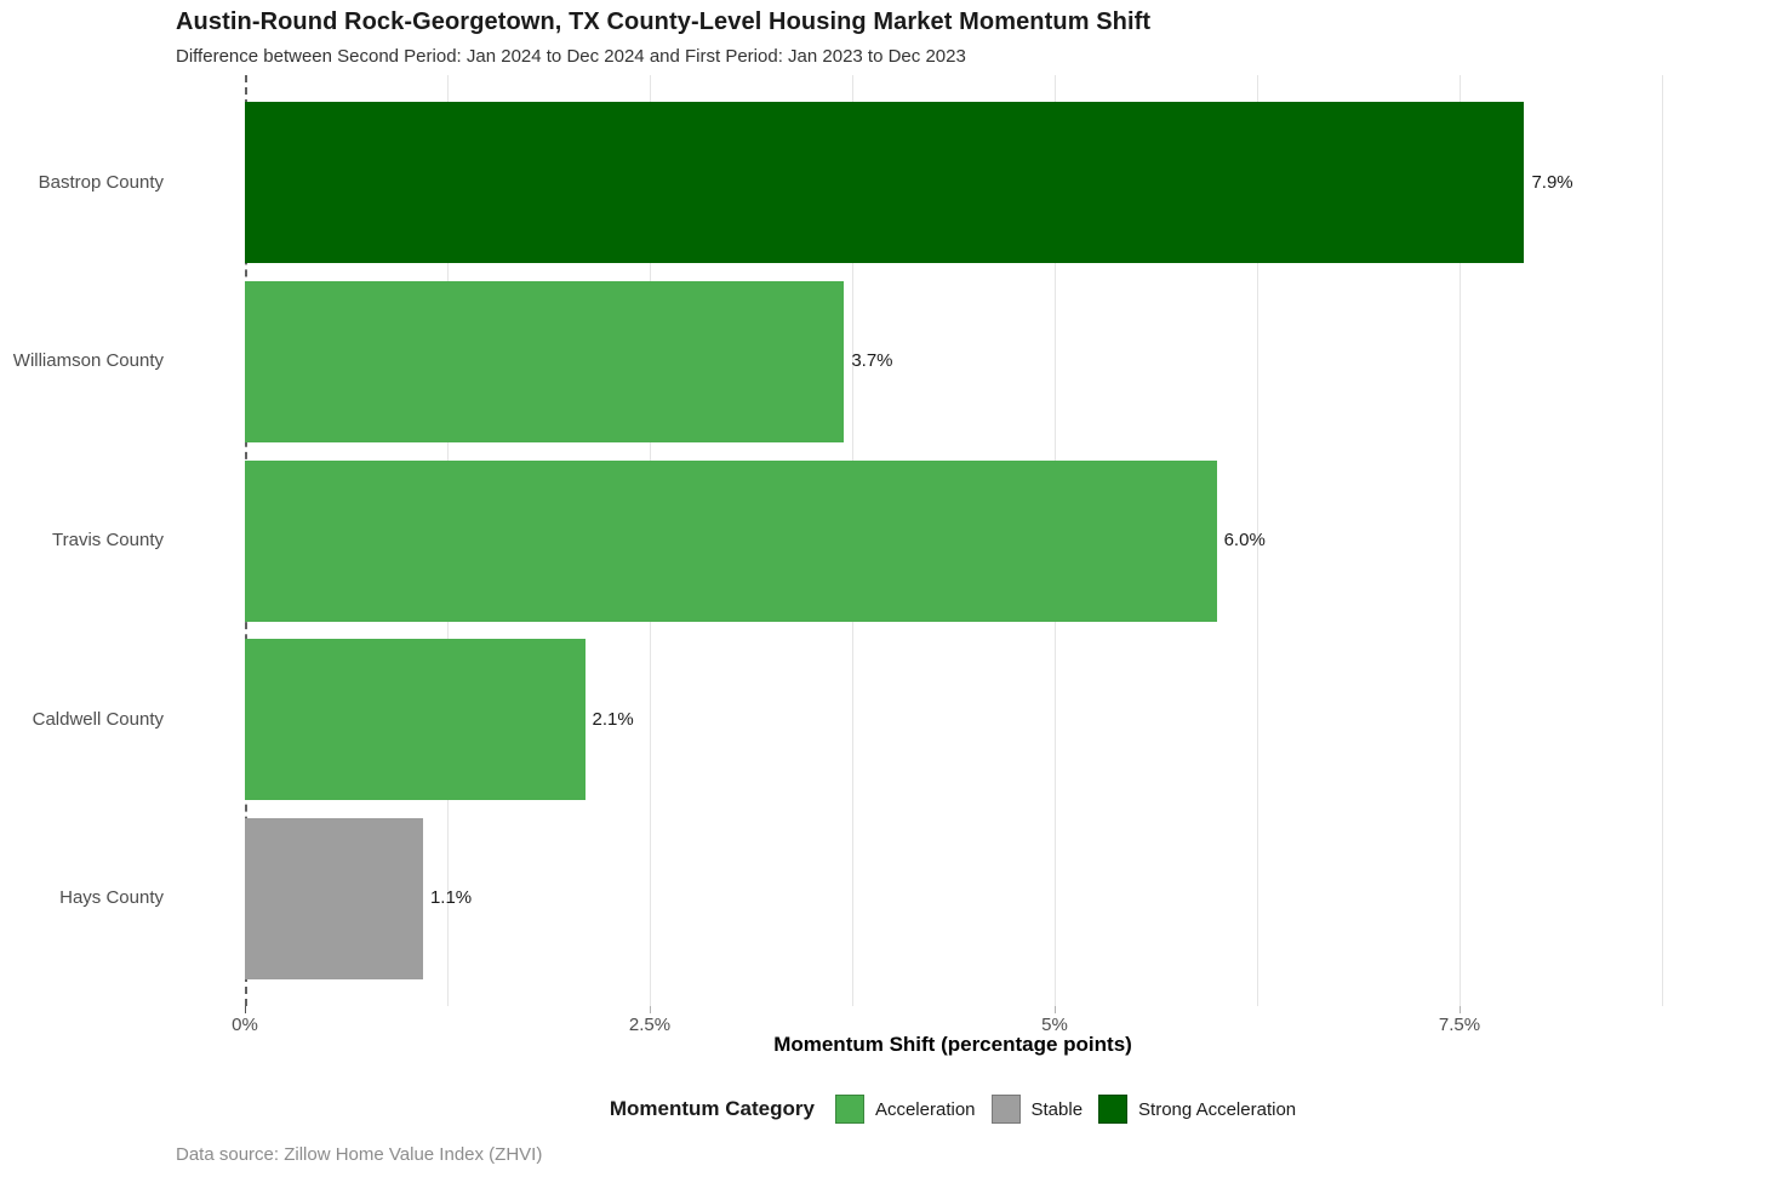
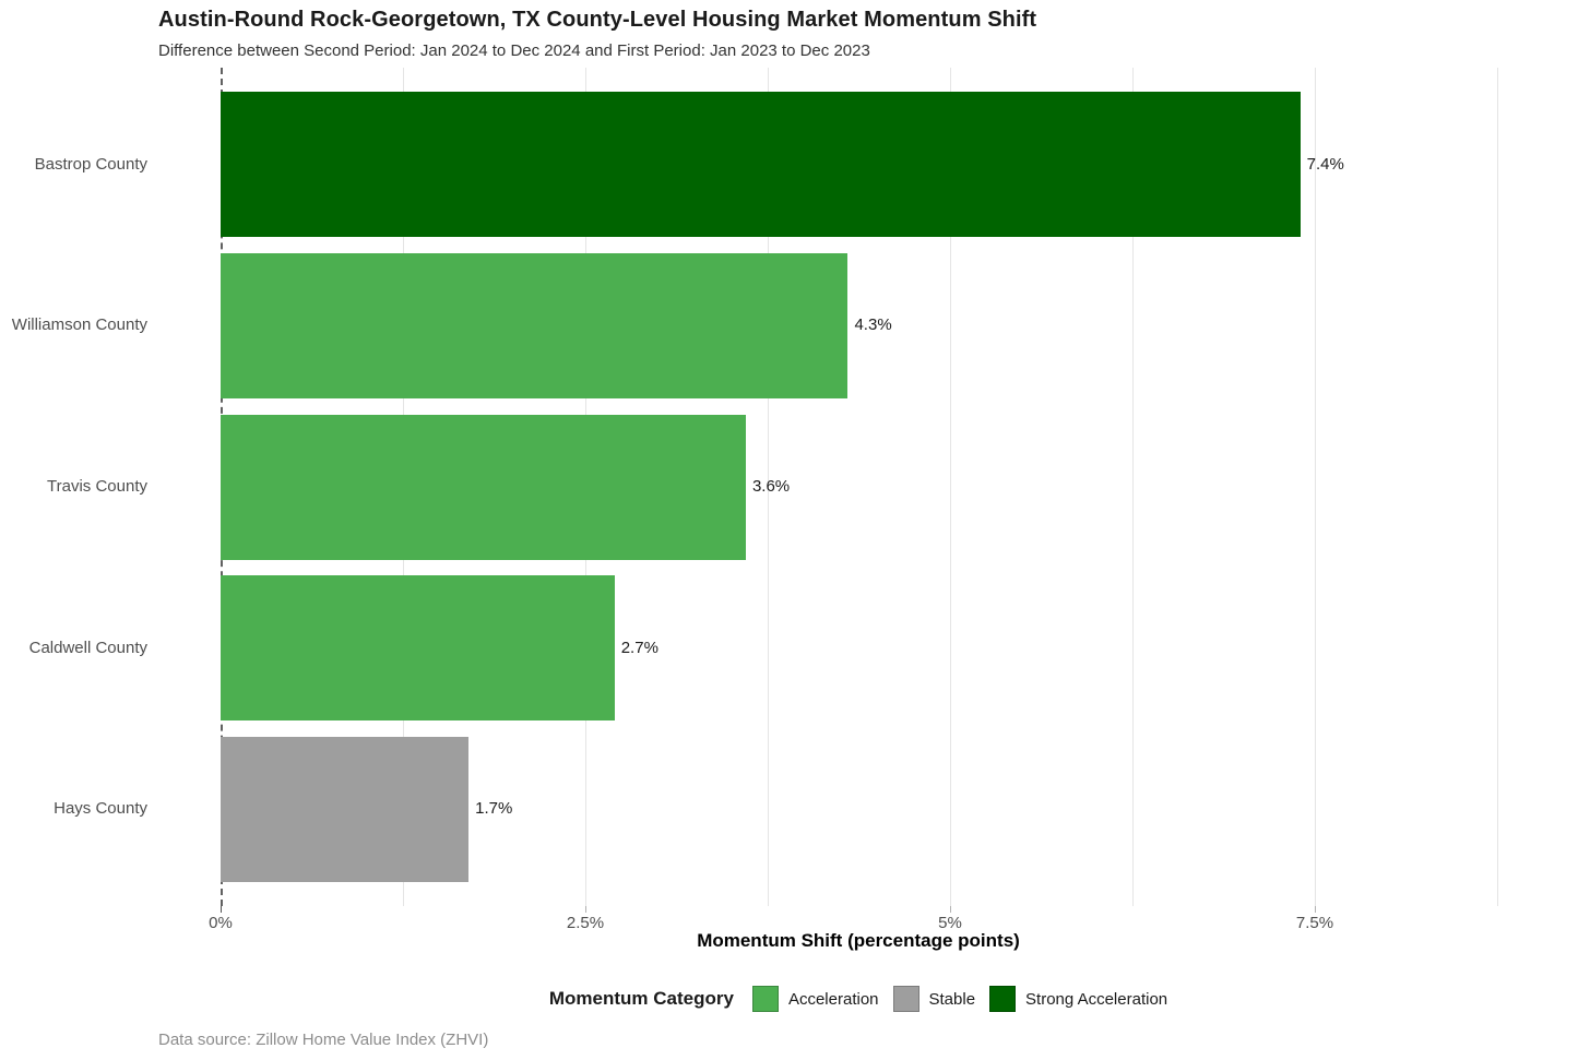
Bastrop County: 7.9% -> 7.4%
Williamson County: 3.7% -> 4.3%
Travis County: 6.0% -> 3.6%
Caldwell County: 2.1% -> 2.7%
Hays County: 1.1% -> 1.7%
